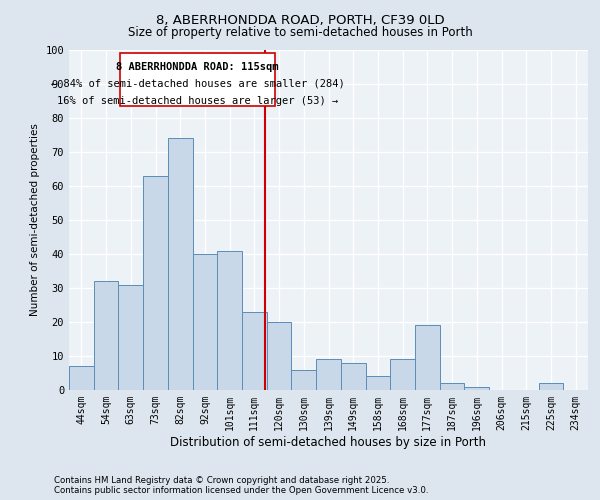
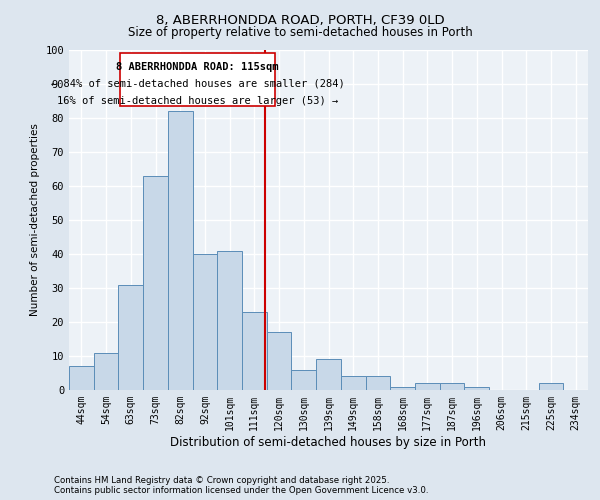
54sqm: 32 -> 11
82sqm: 74 -> 82
120sqm: 20 -> 17
149sqm: 8 -> 4
168sqm: 9 -> 1
177sqm: 19 -> 2
